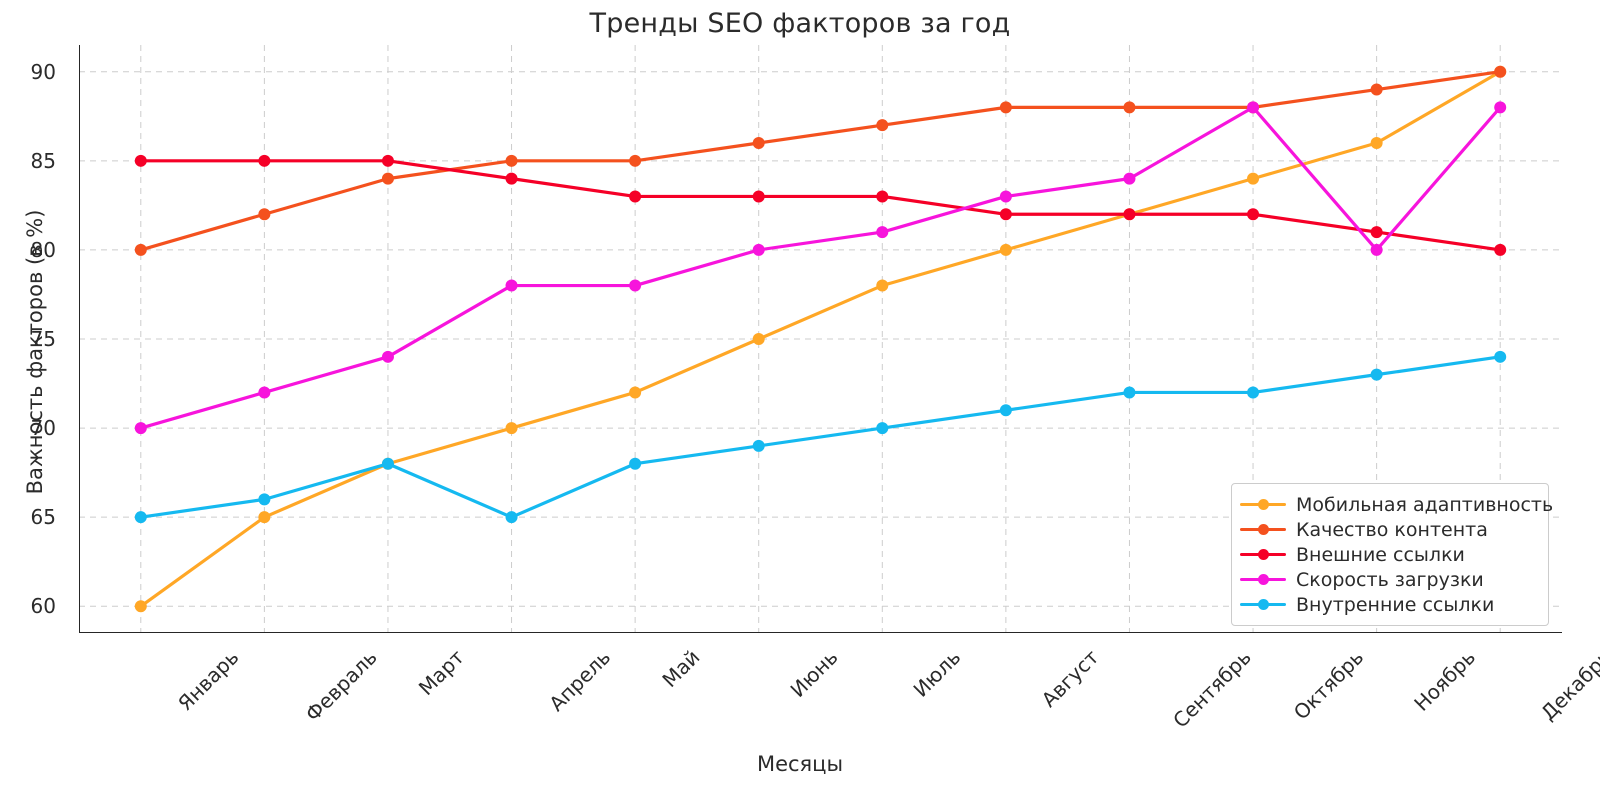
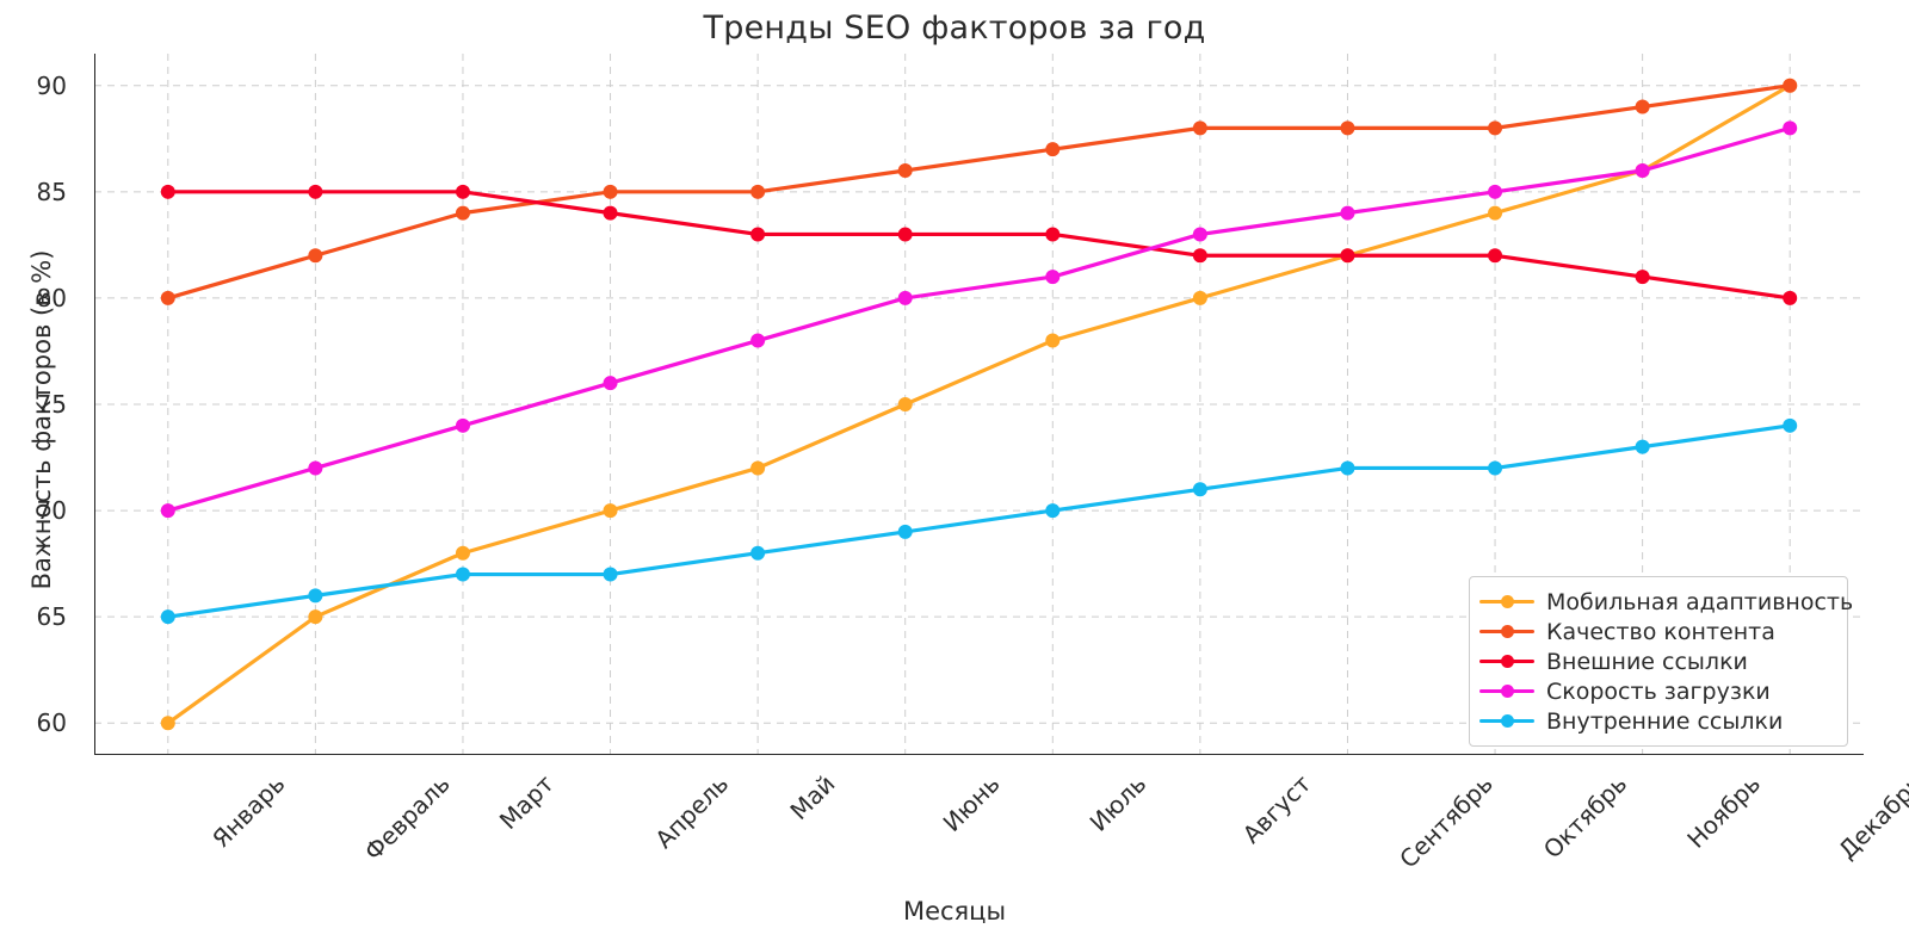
Внутренние ссылки/Март: 68 -> 67
Скорость загрузки/Апрель: 78 -> 76
Внутренние ссылки/Апрель: 65 -> 67
Скорость загрузки/Октябрь: 88 -> 85
Скорость загрузки/Ноябрь: 80 -> 86
